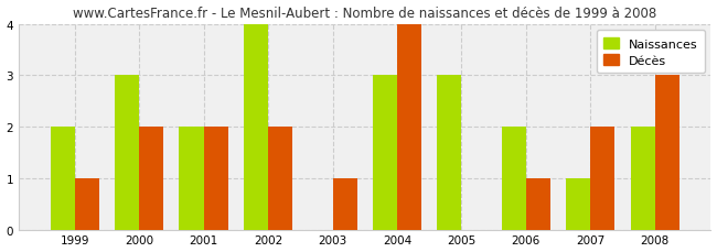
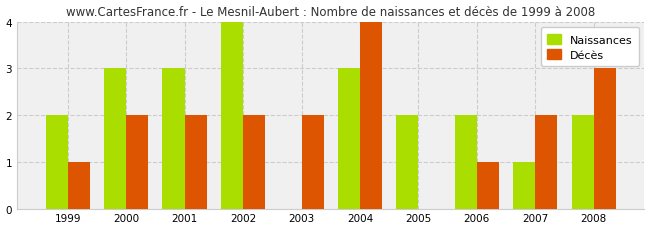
Naissances/2001: 2 -> 3
Décès/2003: 1 -> 2
Naissances/2005: 3 -> 2
